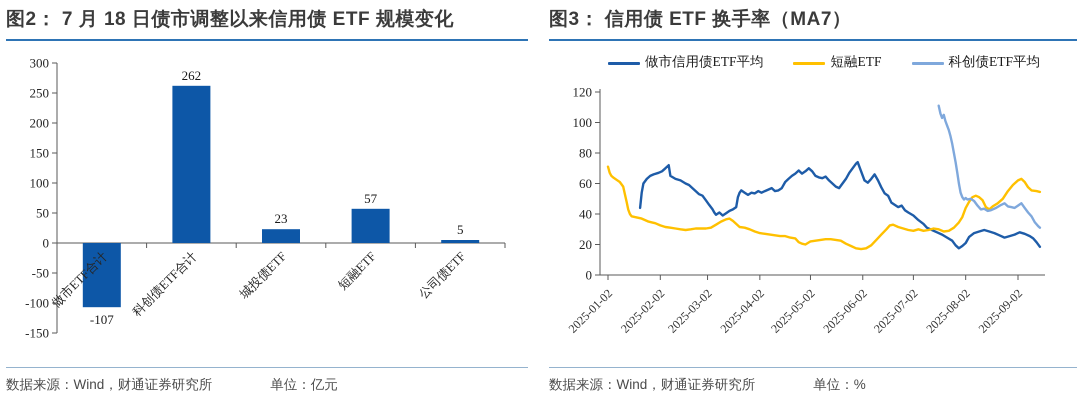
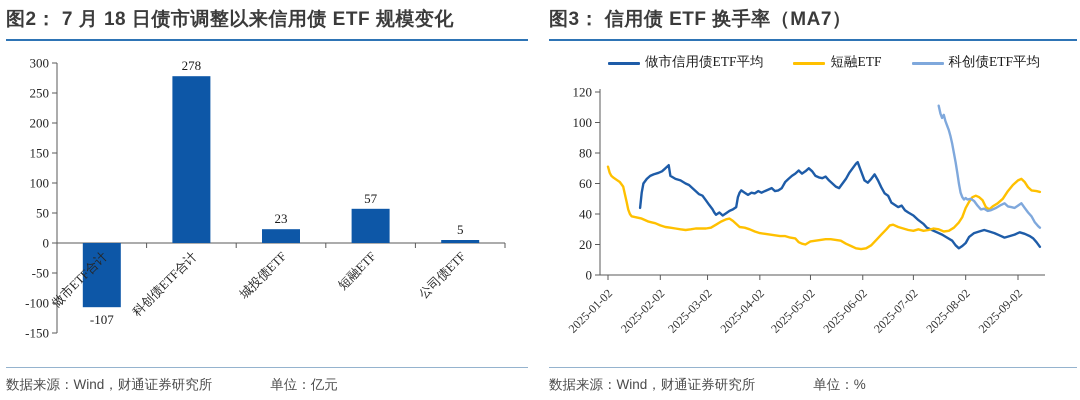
图2： 7 月 18 日债市调整以来信用债 ETF 规模变化/科创债ETF合计: 262 -> 278
